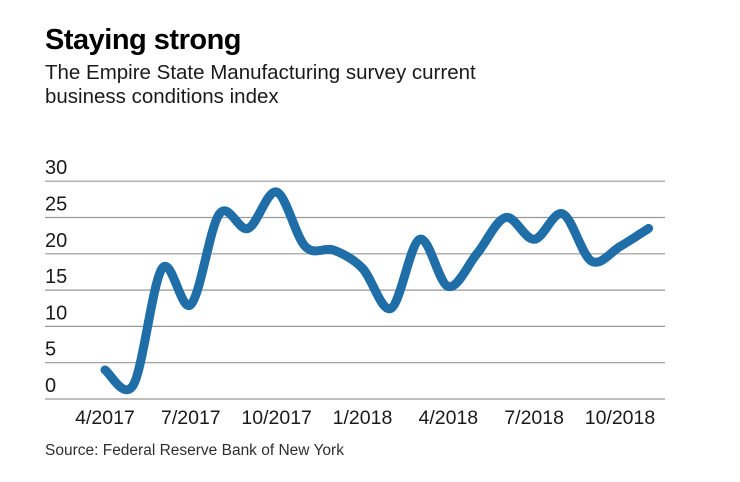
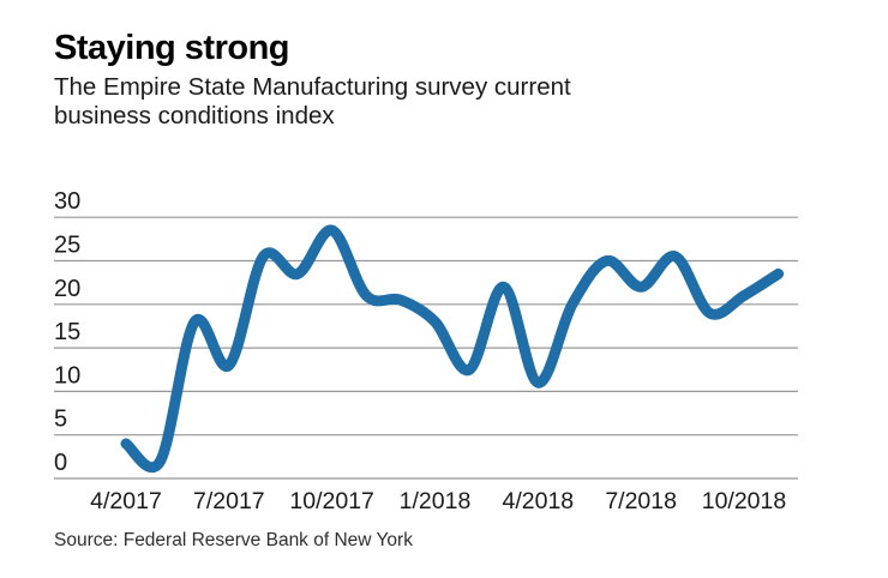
4/2018: 16 -> 11
